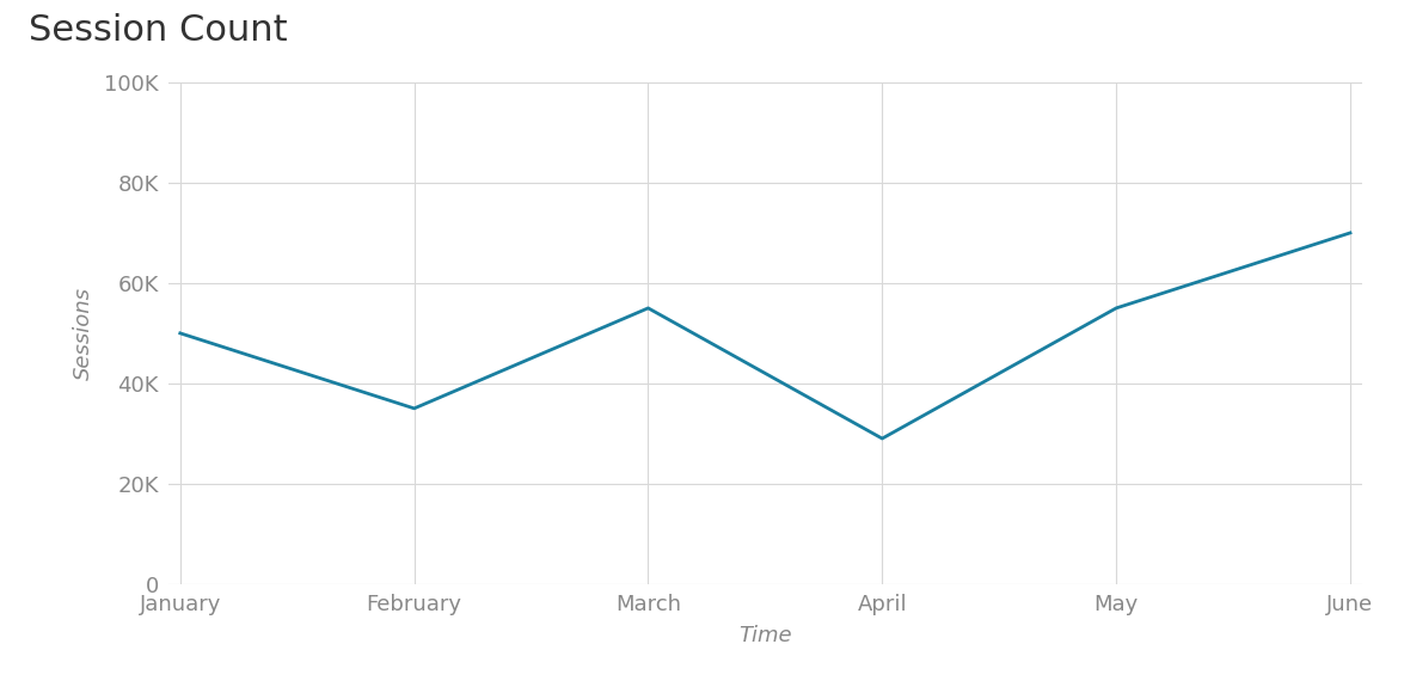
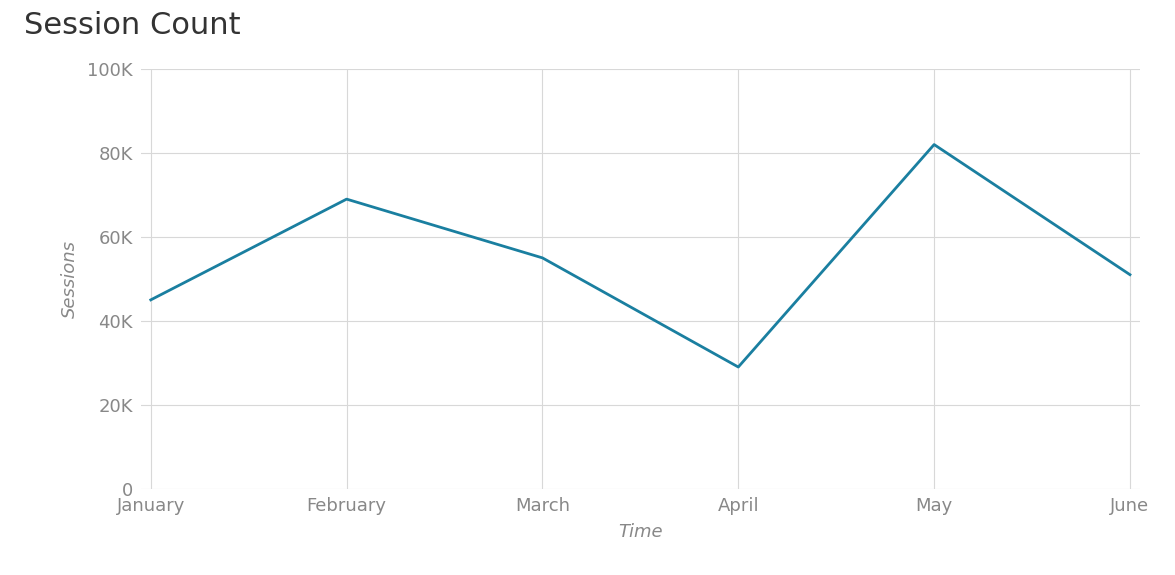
January: 50K -> 45K
February: 35K -> 69K
May: 55K -> 82K
June: 70K -> 51K
